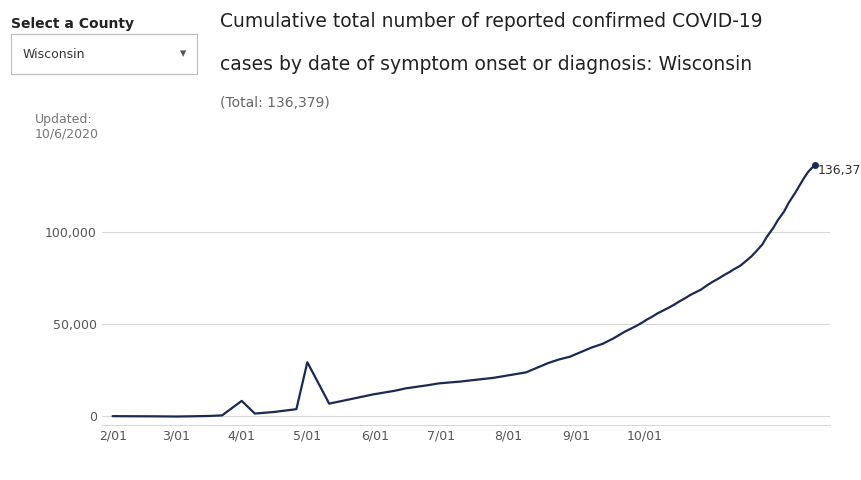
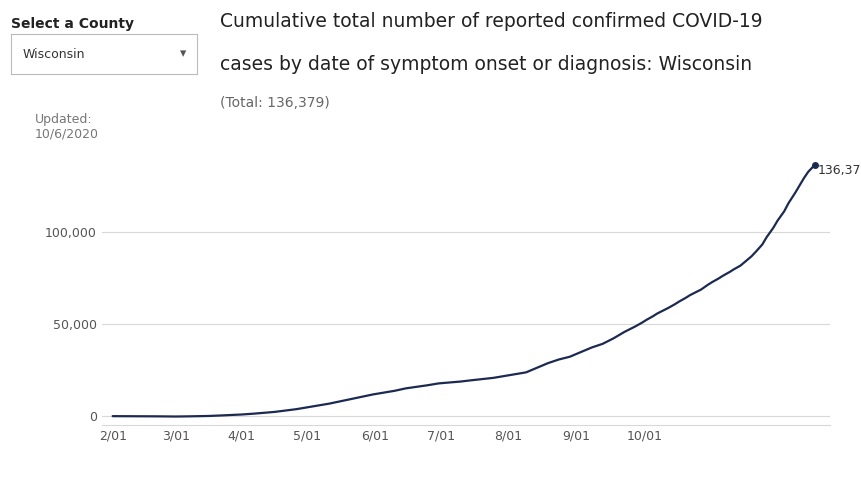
4/01: 8,000 -> 1,000
5/01: 29,000 -> 4,000
